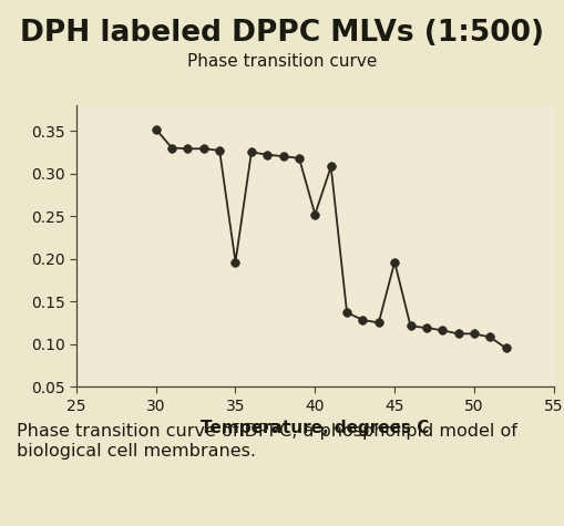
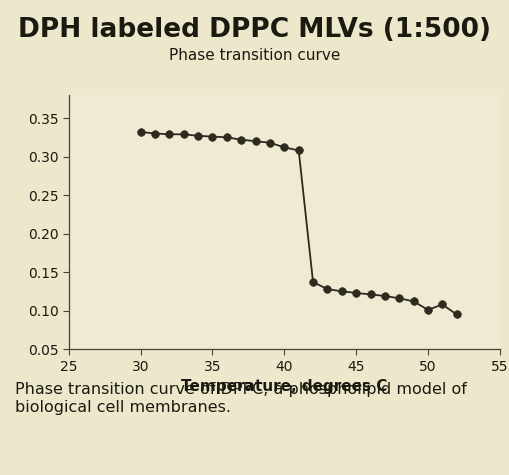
30: 0.352 -> 0.332
35: 0.196 -> 0.326
40: 0.252 -> 0.312
45: 0.196 -> 0.123
50: 0.112 -> 0.101
